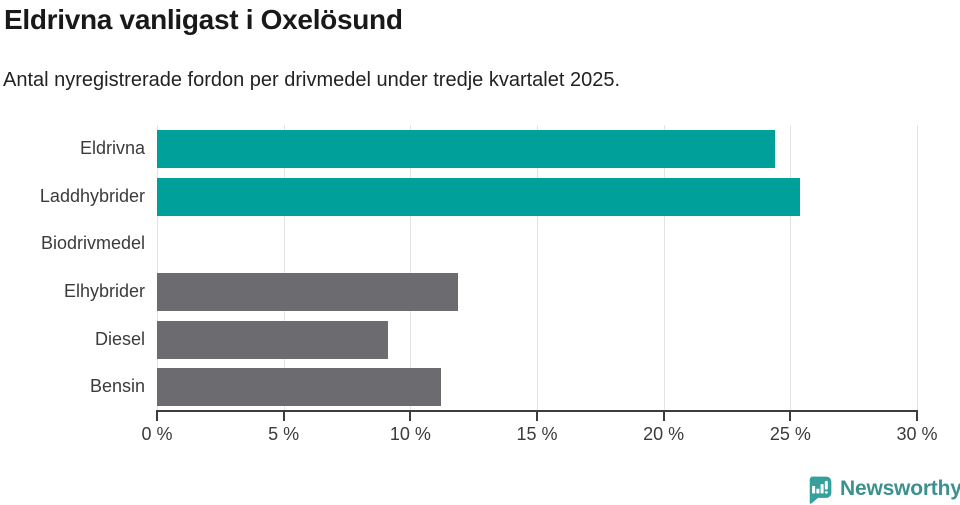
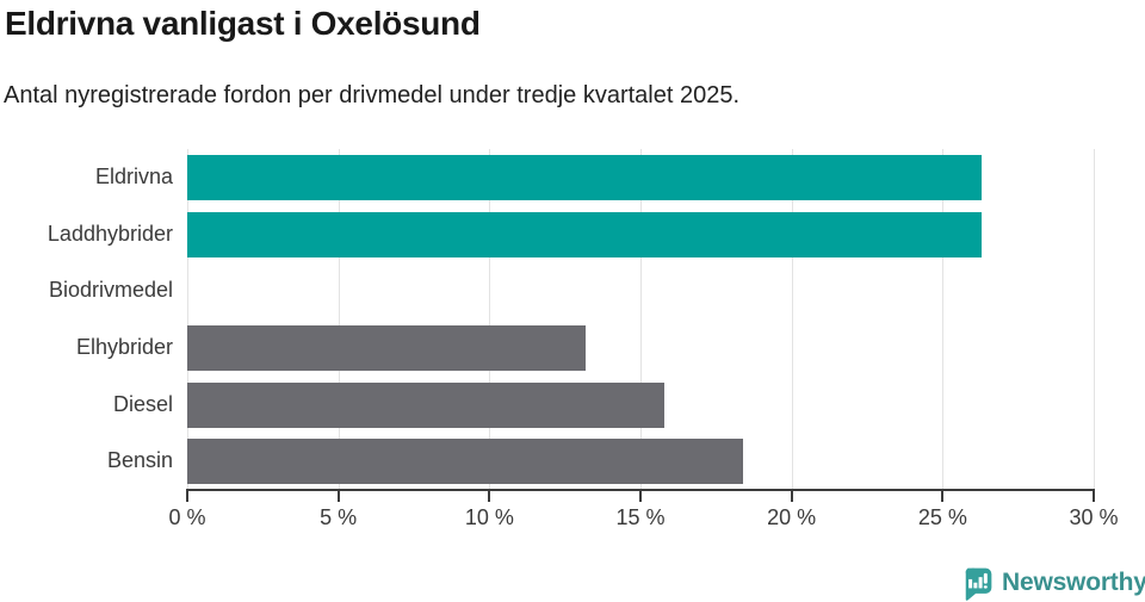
Eldrivna: 24.4% -> 26.3%
Laddhybrider: 25.4% -> 26.3%
Elhybrider: 11.9% -> 13.2%
Diesel: 9.1% -> 15.8%
Bensin: 11.2% -> 18.4%
